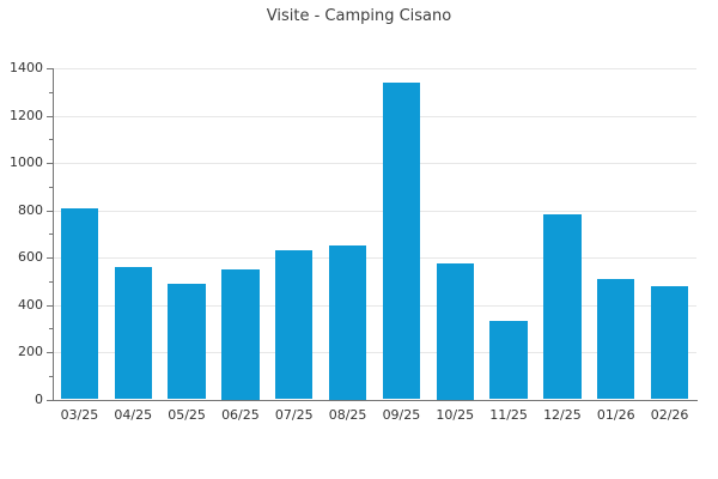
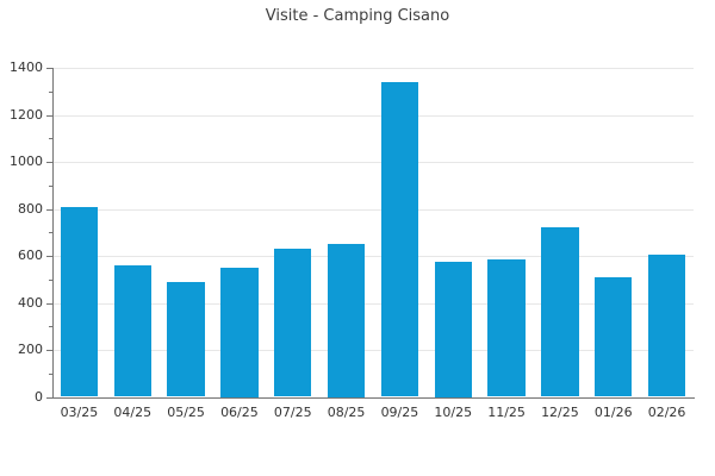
11/25: 330 -> 580
12/25: 780 -> 720
02/26: 480 -> 600
